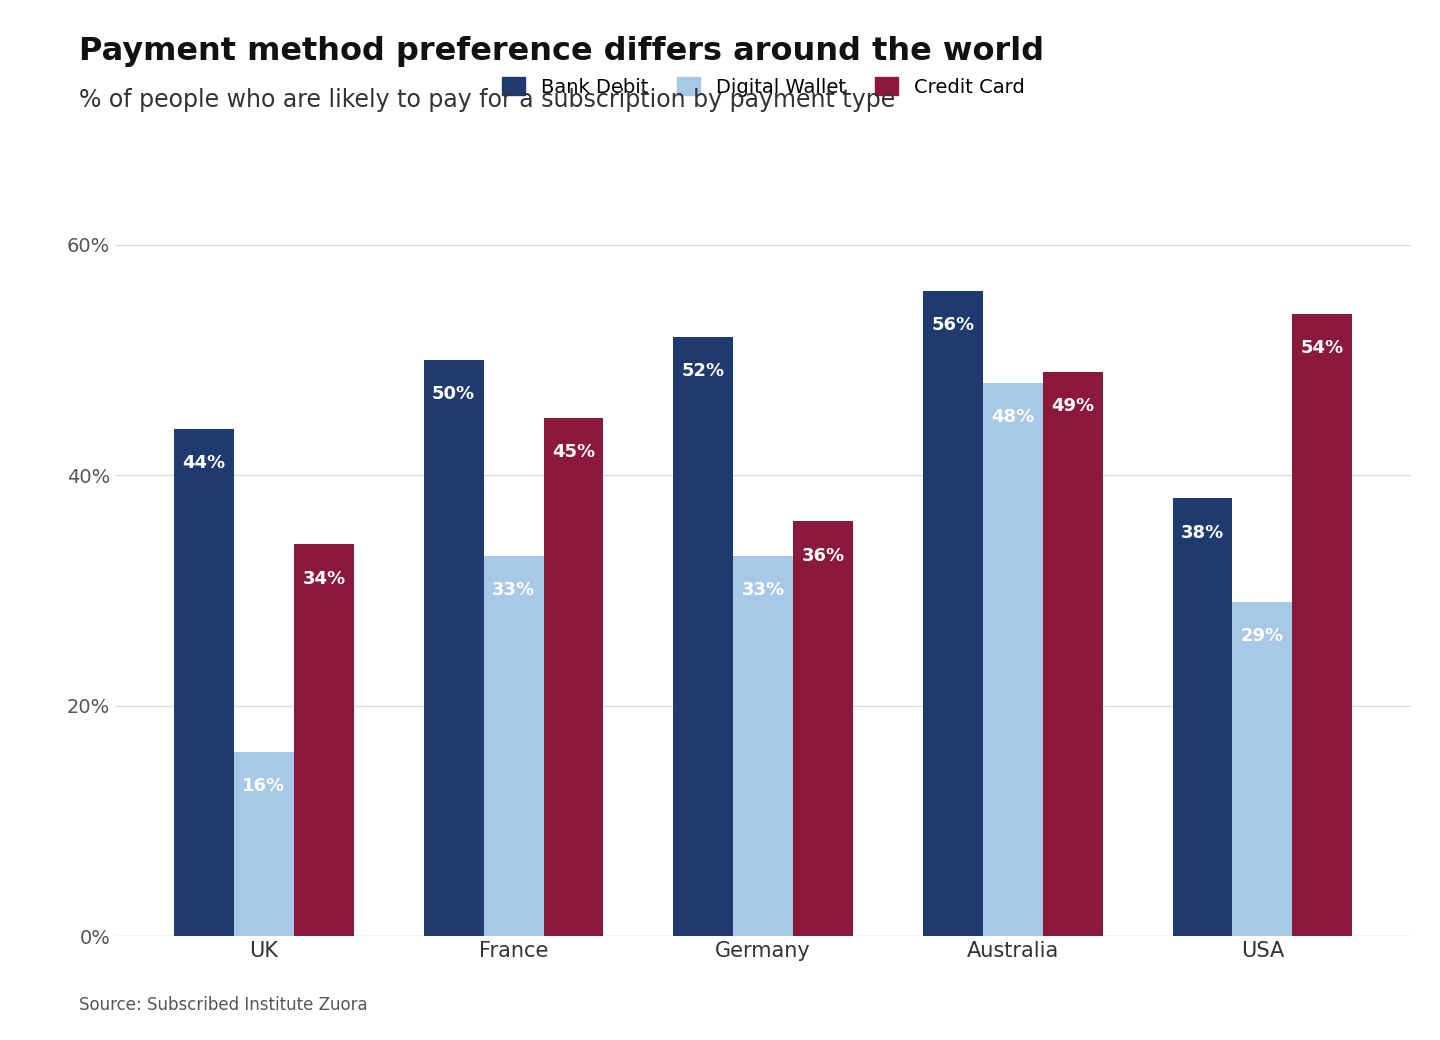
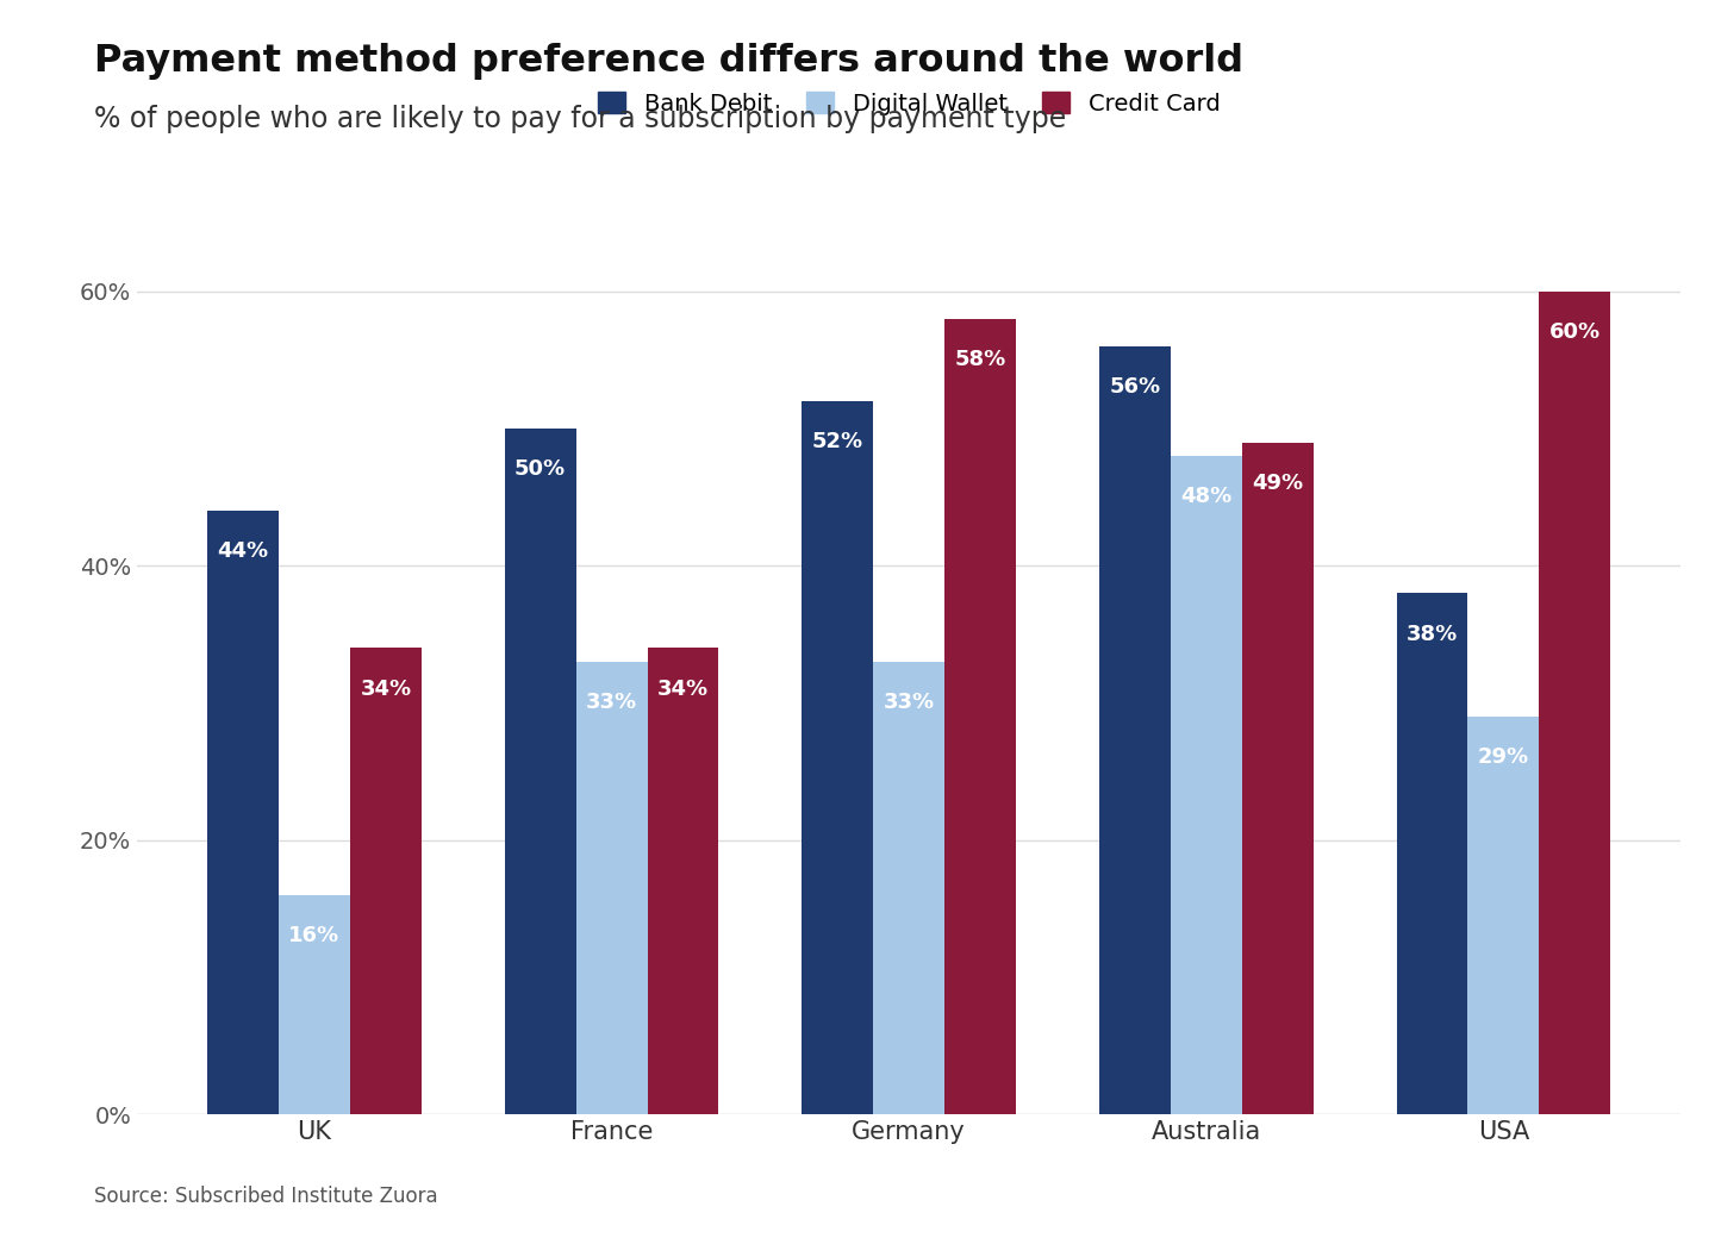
Credit Card/France: 45% -> 34%
Credit Card/Germany: 36% -> 58%
Credit Card/USA: 54% -> 60%
